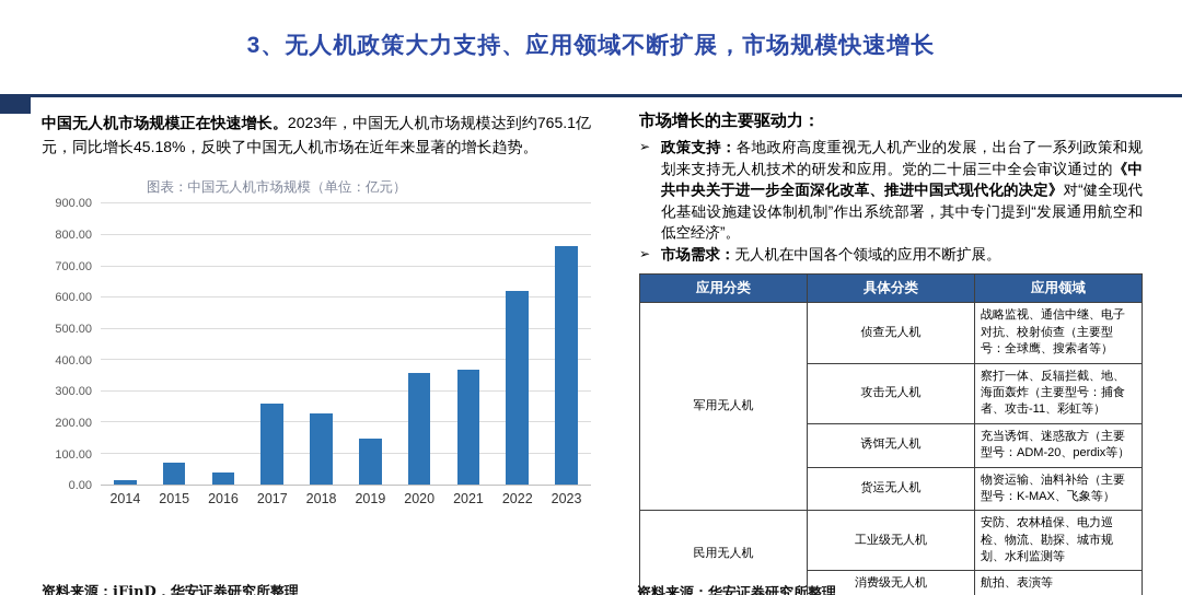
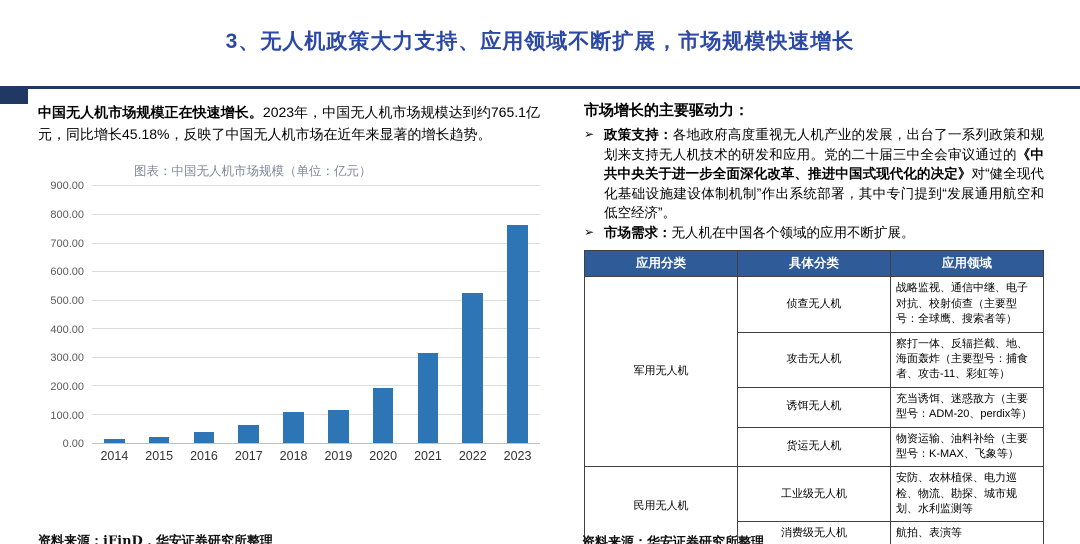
2015: 70 -> 20
2017: 260 -> 60
2018: 230 -> 110
2019: 150 -> 120
2020: 360 -> 190
2021: 370 -> 320
2022: 620 -> 530
